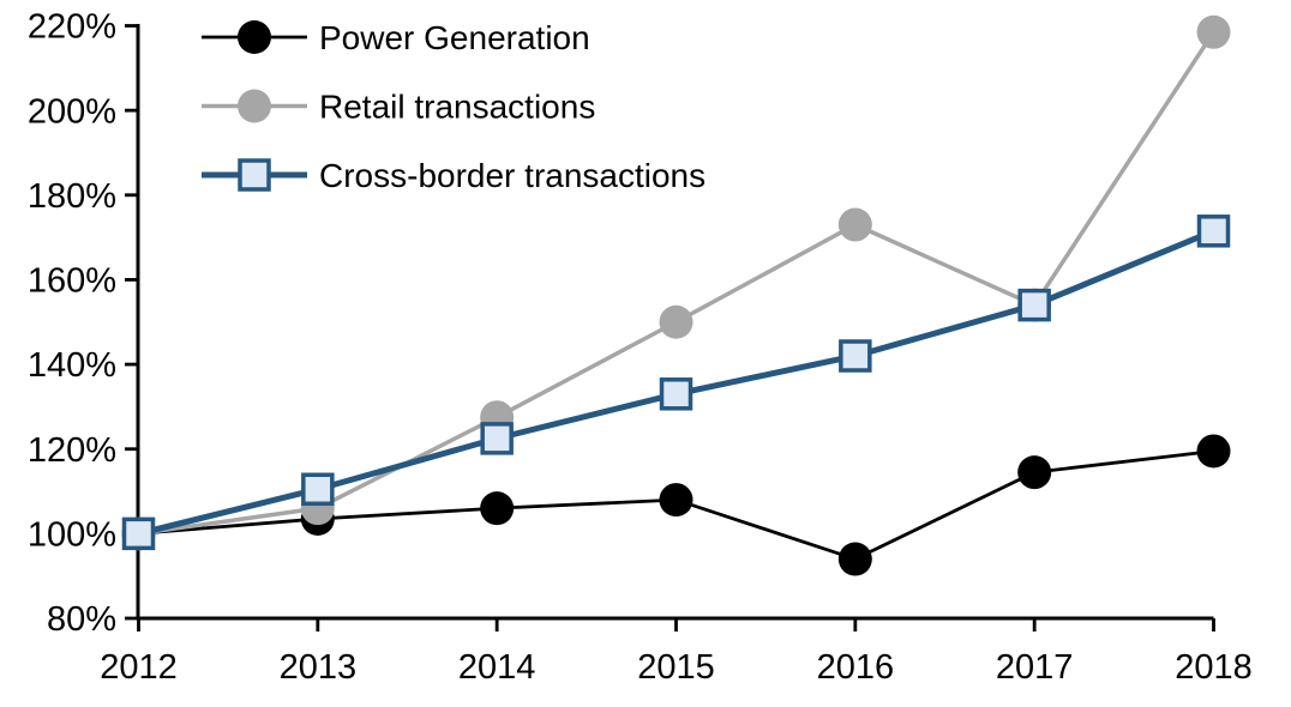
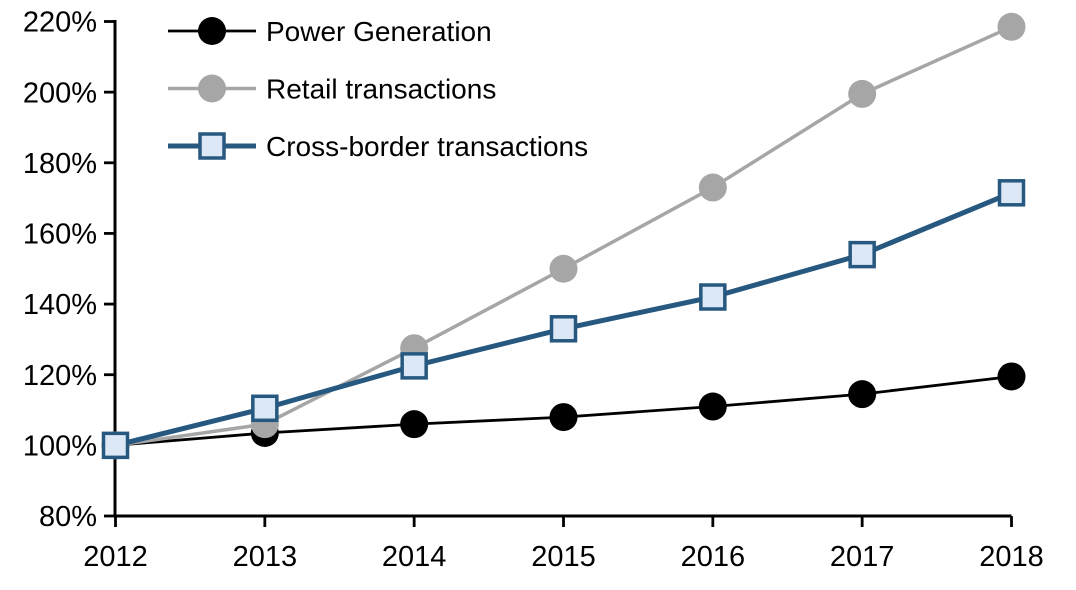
Power Generation/2016: 94% -> 111%
Retail transactions/2017: 154% -> 200%
